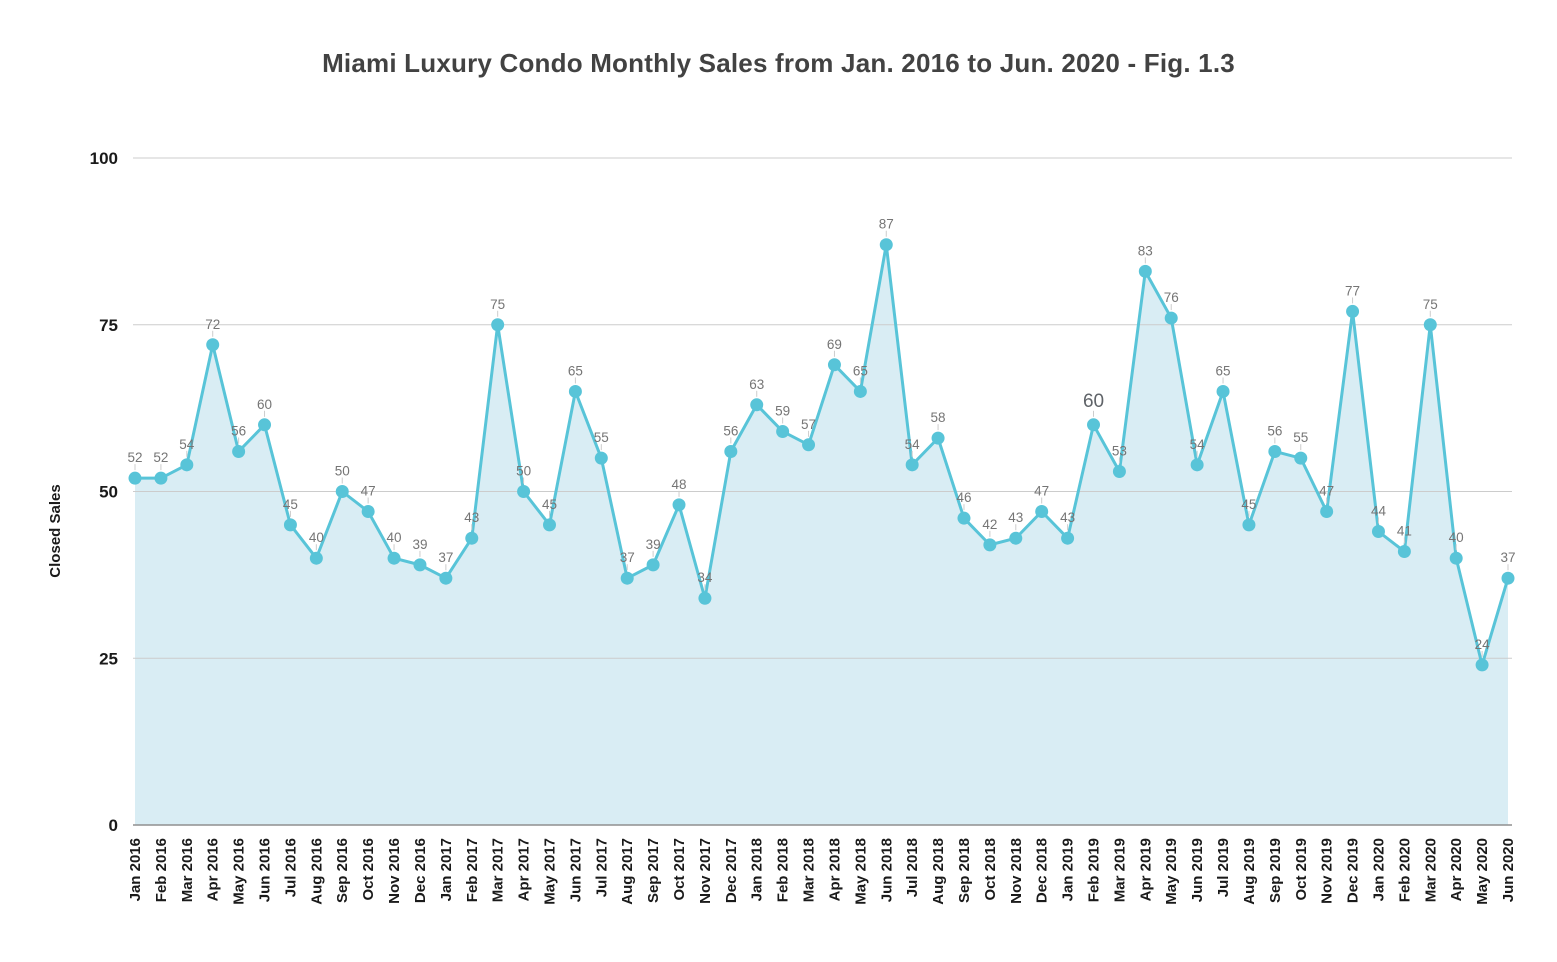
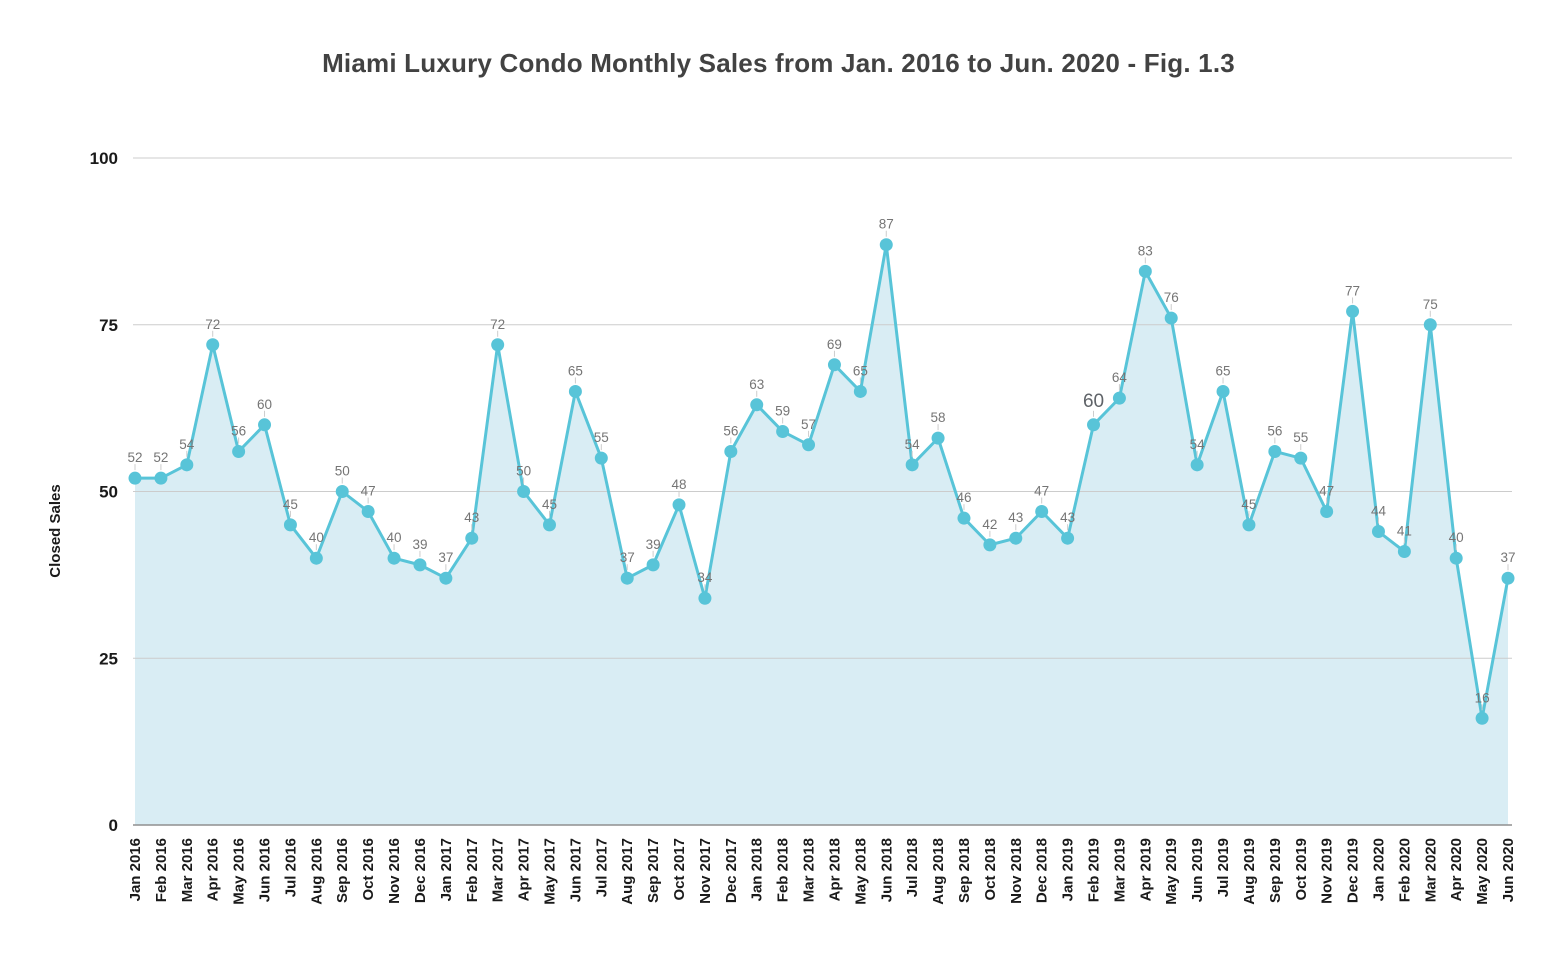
Mar 2017: 75 -> 72
Mar 2019: 53 -> 64
May 2020: 24 -> 16
